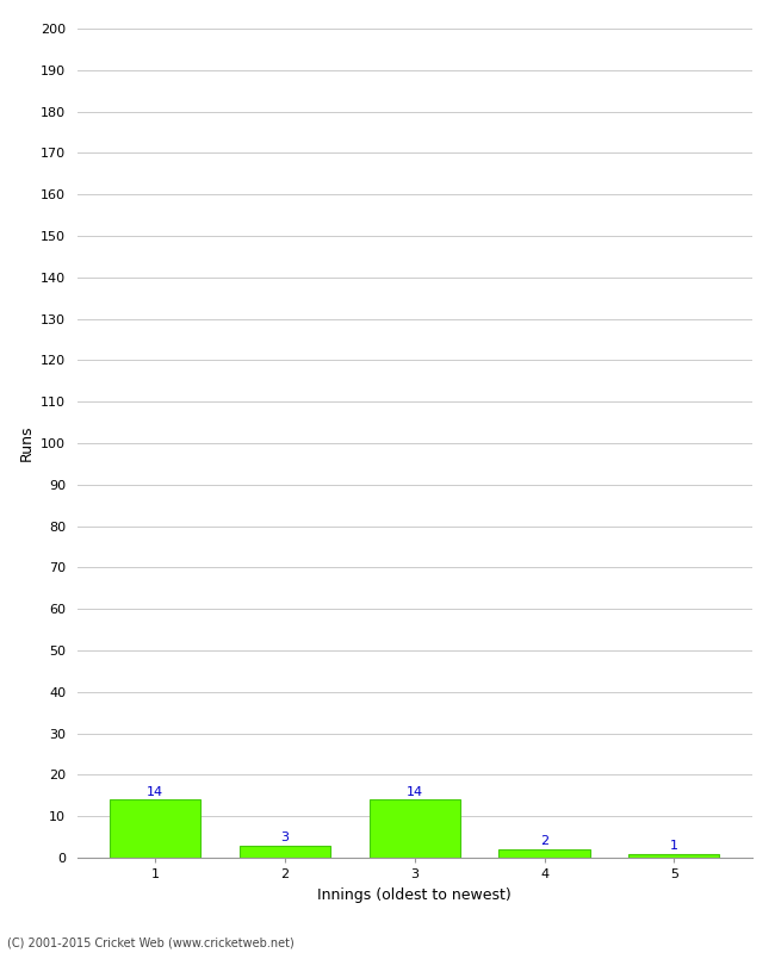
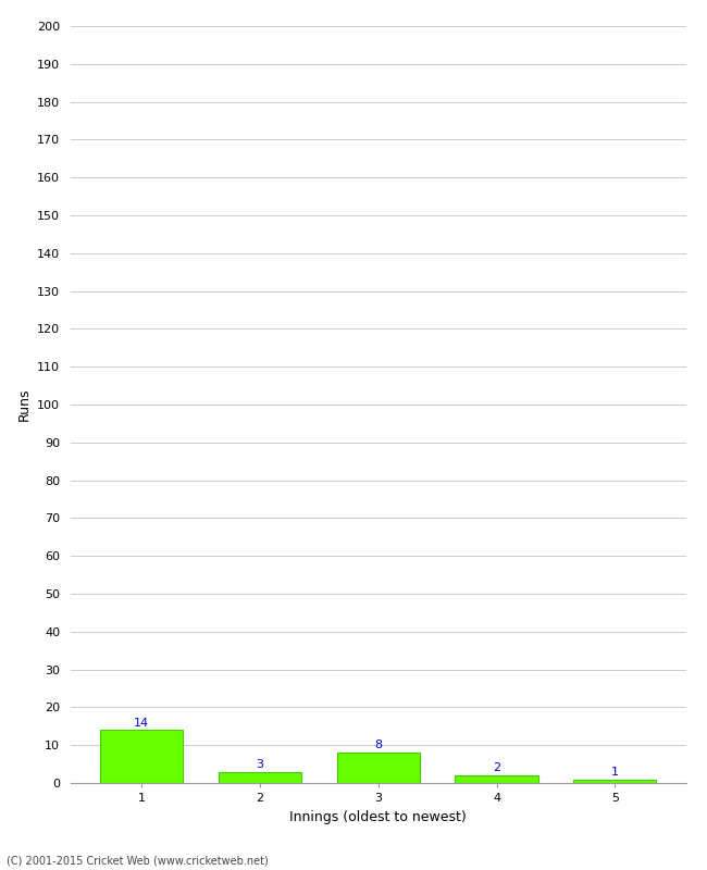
3: 14 -> 8
